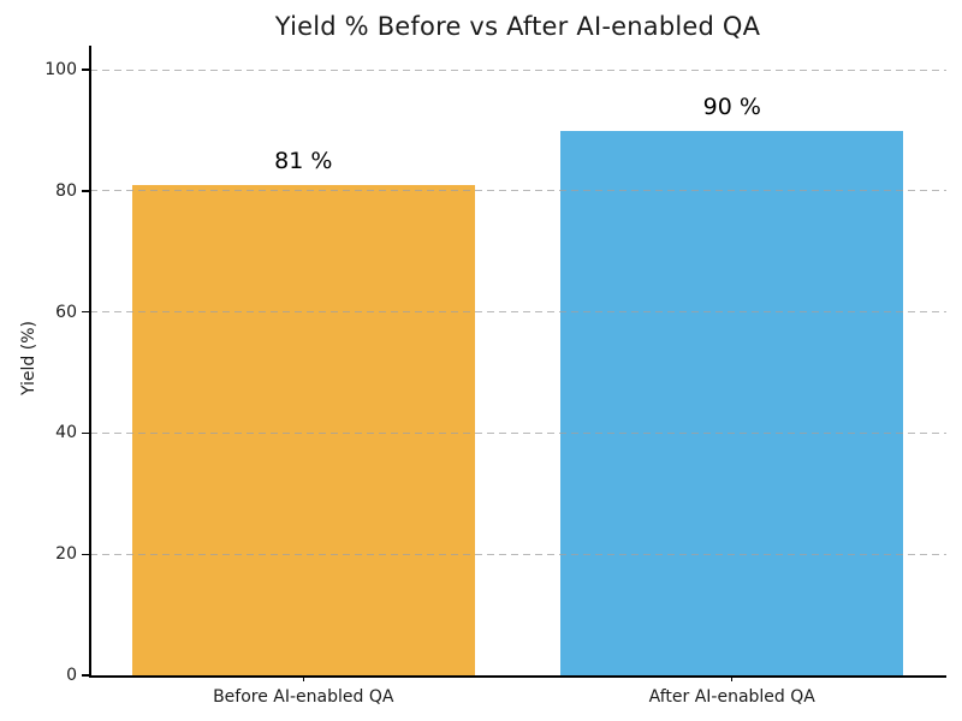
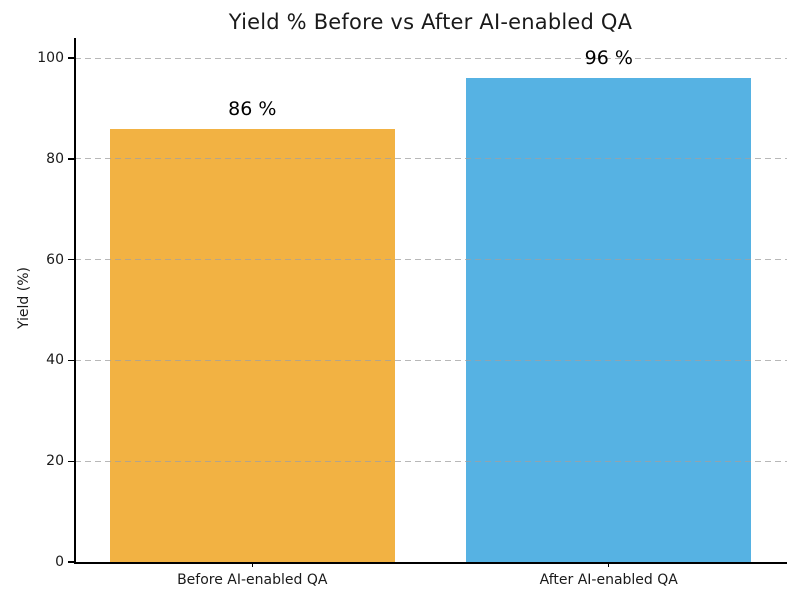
Before AI-enabled QA: 81 -> 86
After AI-enabled QA: 90 -> 96
